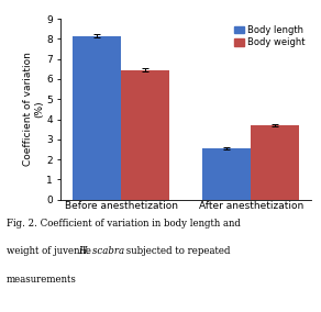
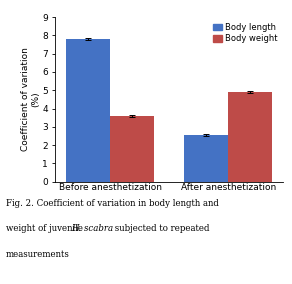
Body length/Before anesthetization: 8.2 -> 7.8
Body weight/Before anesthetization: 6.5 -> 3.6
Body weight/After anesthetization: 3.7 -> 4.9
